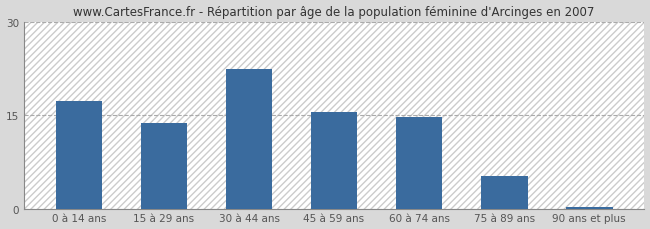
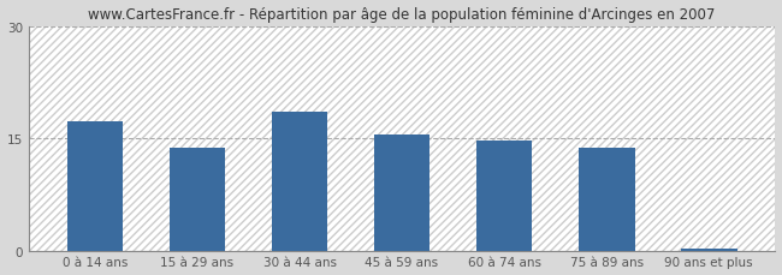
30 à 44 ans: 22.4 -> 18.5
75 à 89 ans: 5.2 -> 13.8
